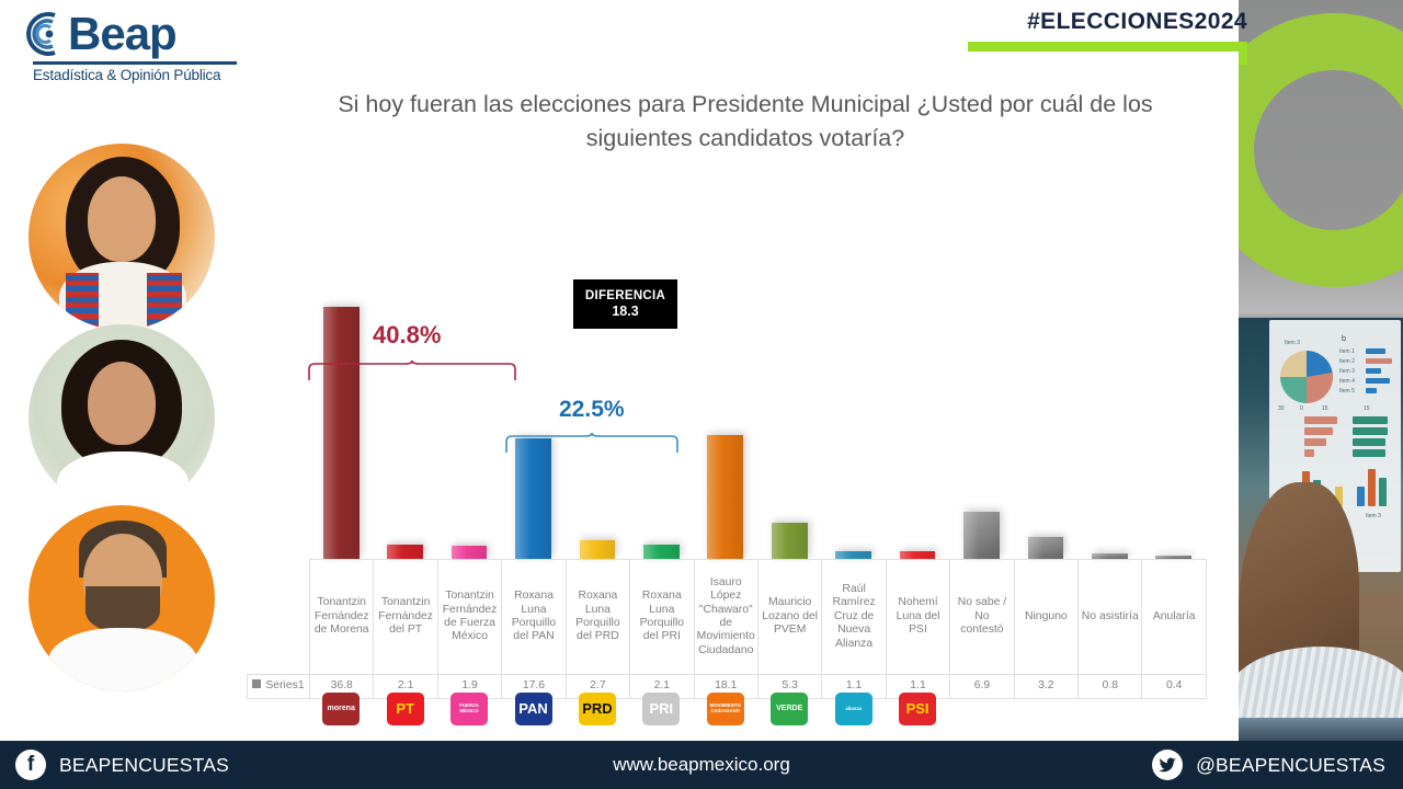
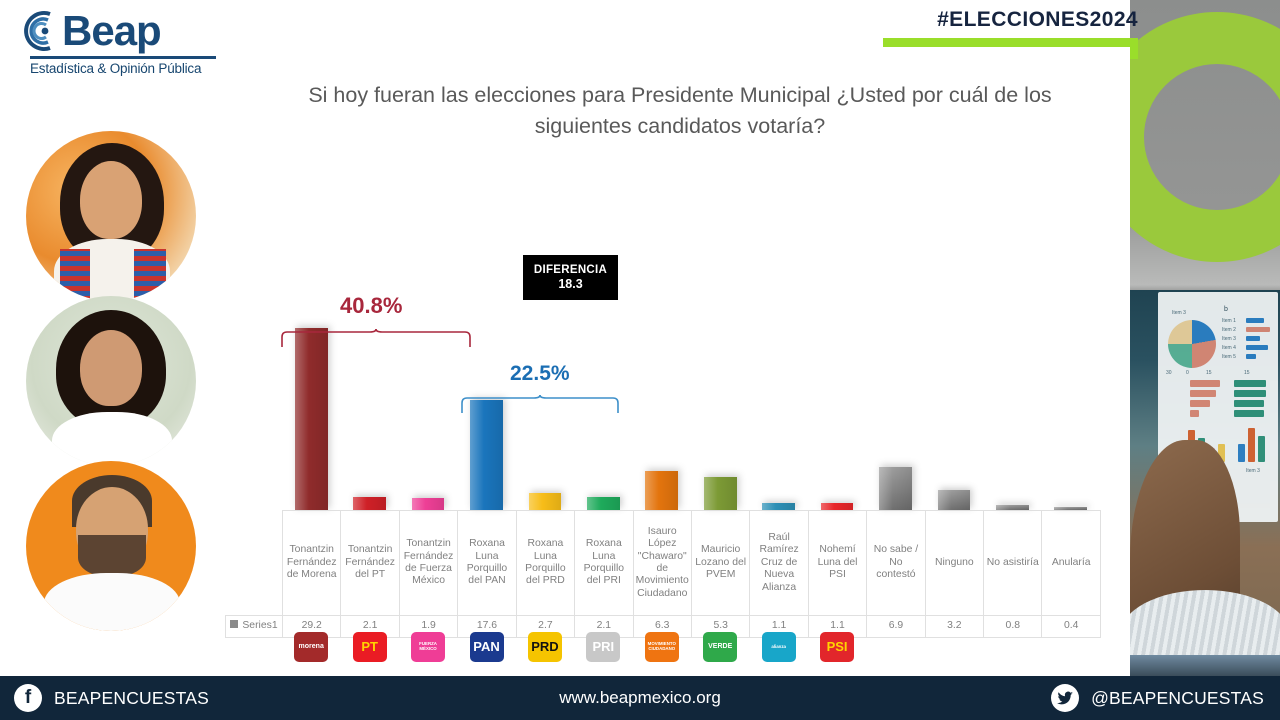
Tonantzin Fernández de Morena: 36.8 -> 29.2
Isauro López "Chawaro" de Movimiento Ciudadano: 18.1 -> 6.3
